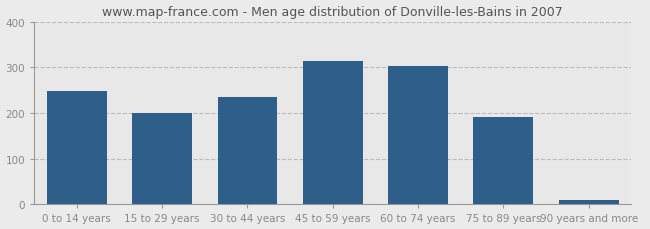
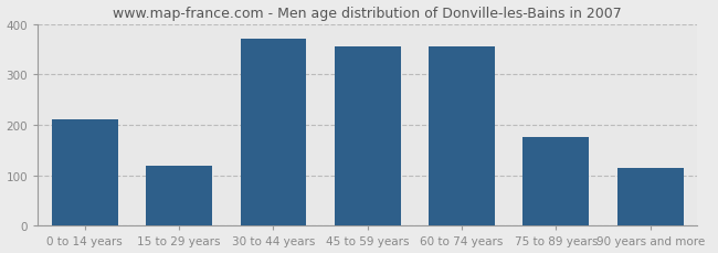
0 to 14 years: 247 -> 210
15 to 29 years: 200 -> 120
30 to 44 years: 235 -> 370
45 to 59 years: 314 -> 355
60 to 74 years: 303 -> 355
75 to 89 years: 192 -> 175
90 years and more: 10 -> 115
